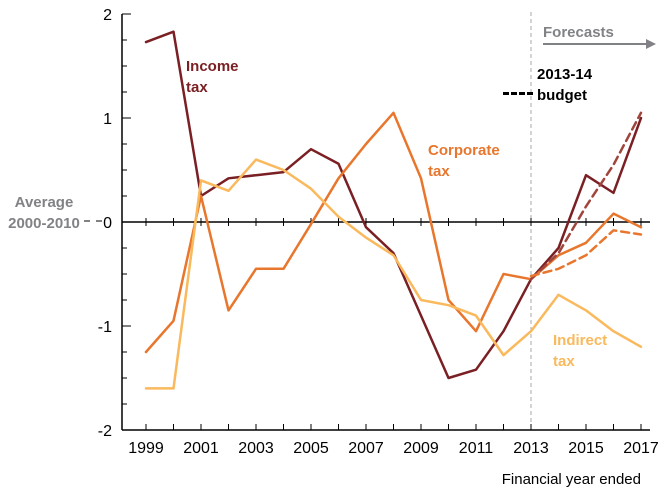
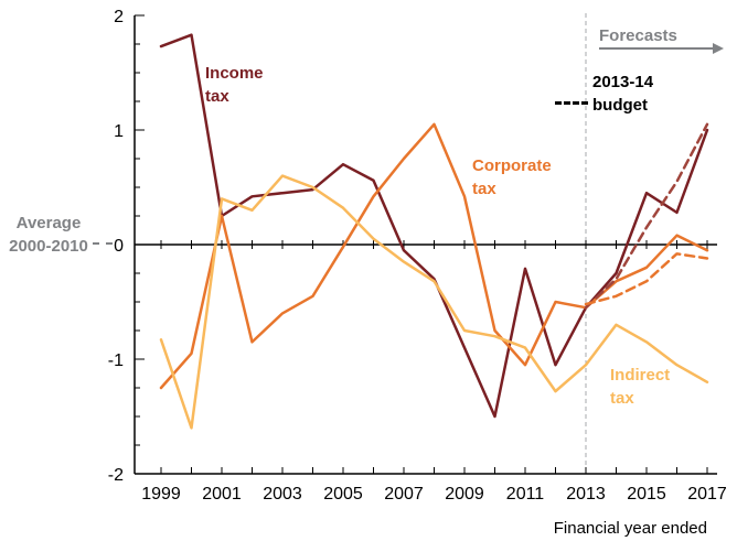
Indirect tax/1999: -1.60 -> -0.83
Corporate tax/2003: -0.45 -> -0.60
Income tax/2011: -1.42 -> -0.21
